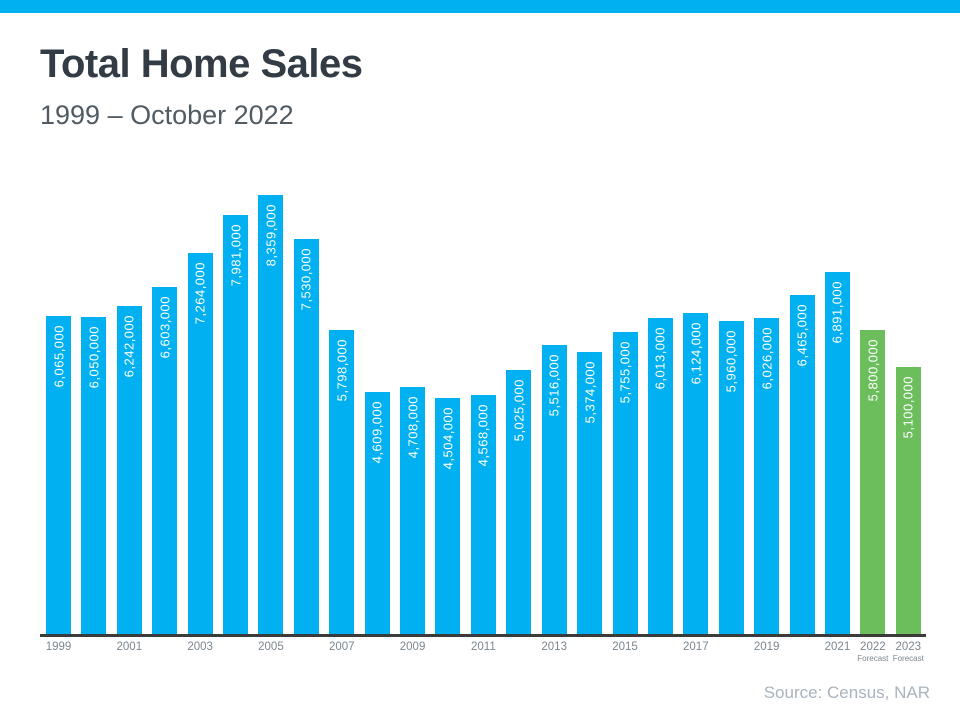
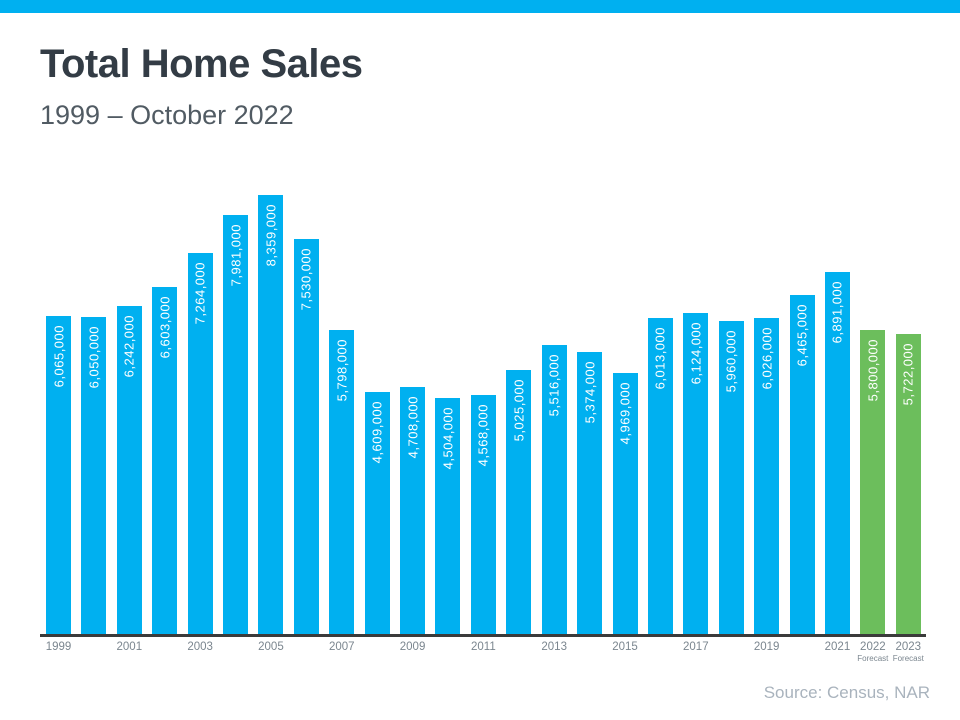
2015: 5,755,000 -> 4,969,000
2023 Forecast: 5,100,000 -> 5,722,000
